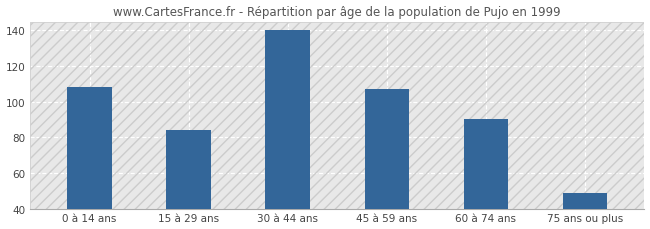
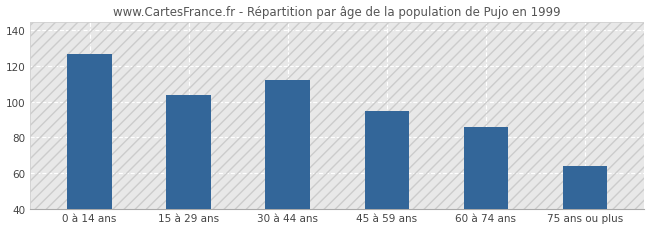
0 à 14 ans: 108 -> 127
15 à 29 ans: 84 -> 104
30 à 44 ans: 140 -> 112
45 à 59 ans: 107 -> 95
60 à 74 ans: 90 -> 86
75 ans ou plus: 49 -> 64
